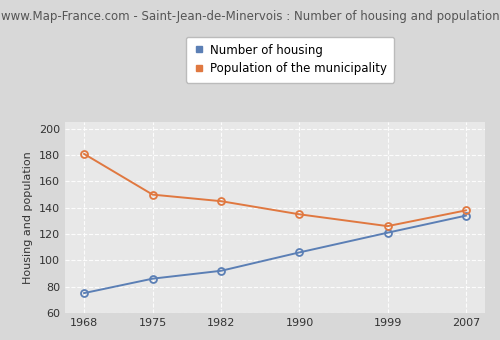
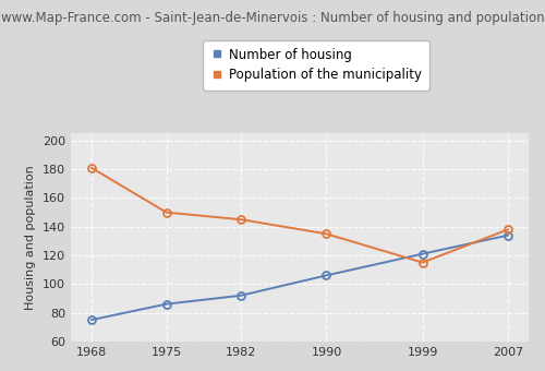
Population of the municipality/1999: 126 -> 115
